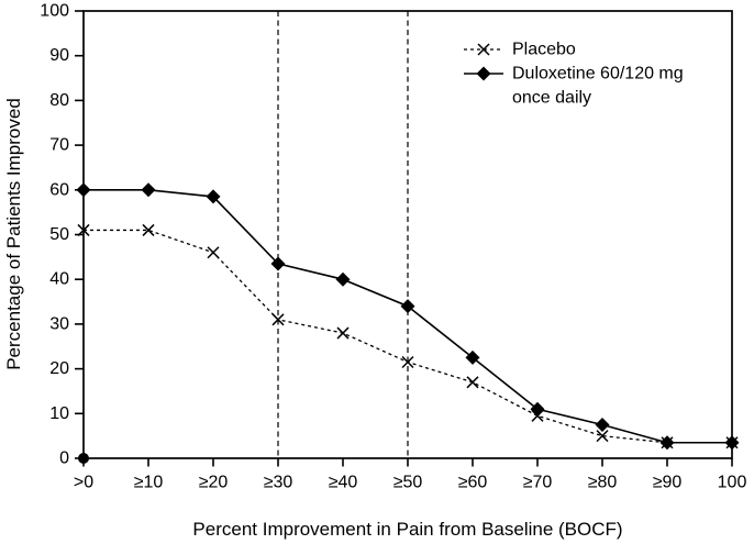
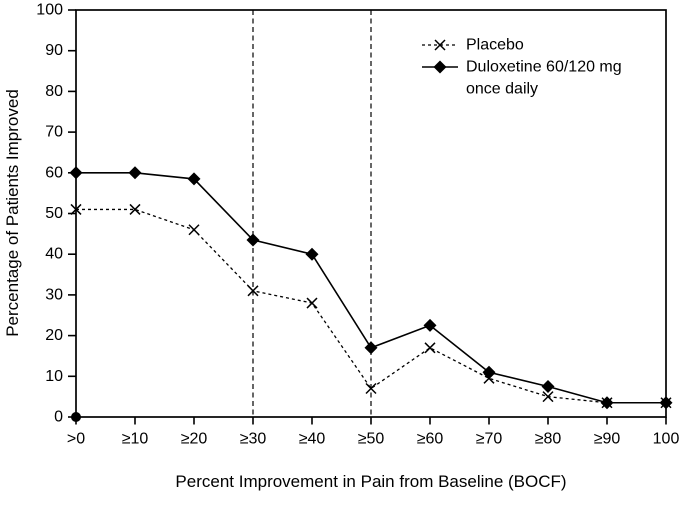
Placebo/≥50: 22 -> 7
Duloxetine 60/120 mg once daily/≥50: 34 -> 17
